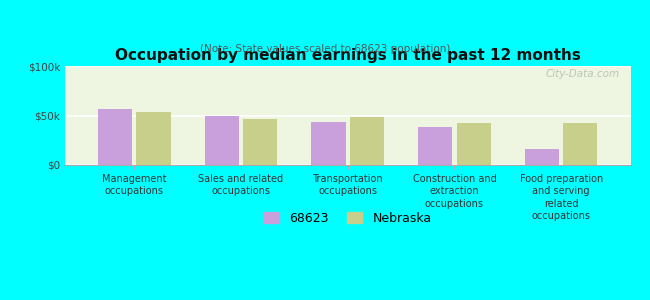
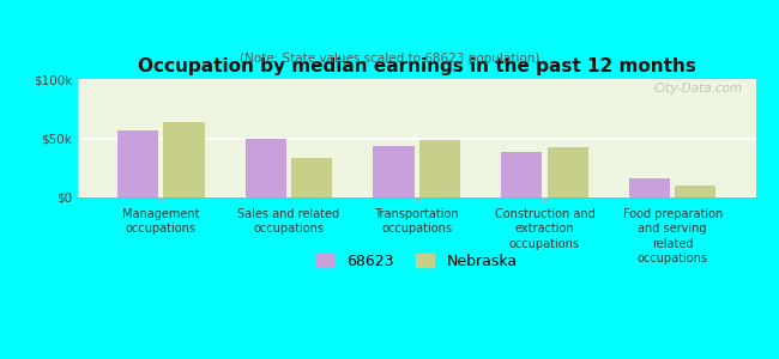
Nebraska/Management occupations: $54k -> $64k
Nebraska/Sales and related occupations: $46k -> $33k
Nebraska/Food preparation and serving related occupations: $42k -> $10k
